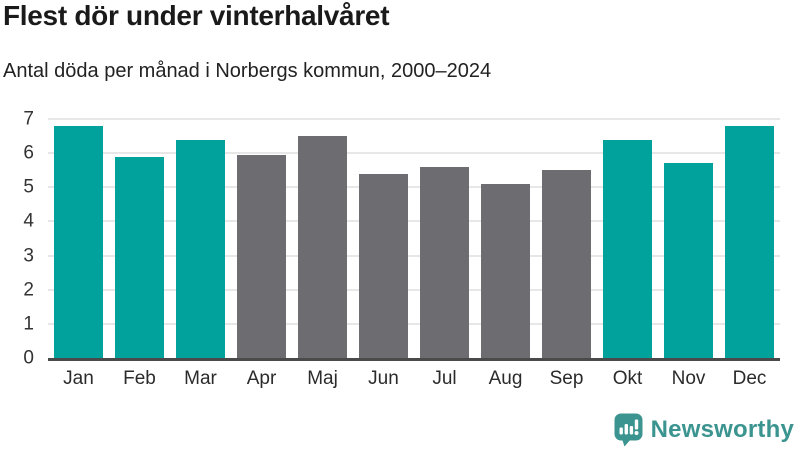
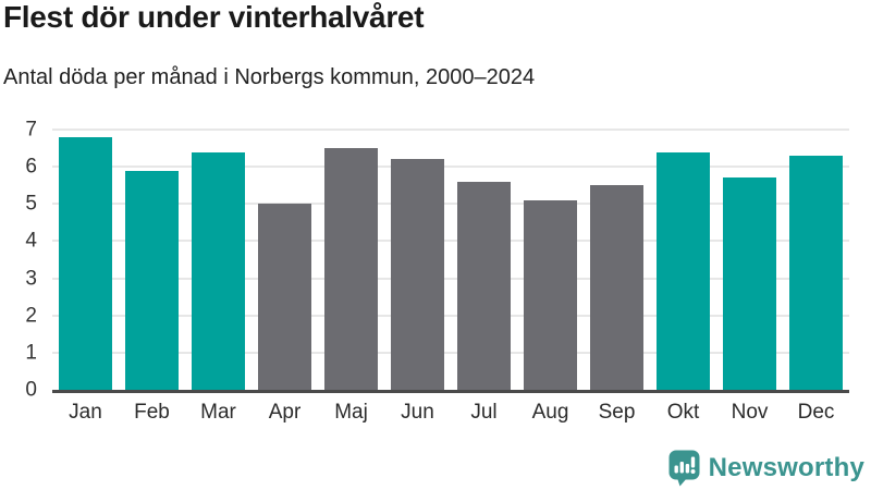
Apr: 6.0 -> 5.0
Jun: 5.4 -> 6.2
Dec: 6.8 -> 6.3
